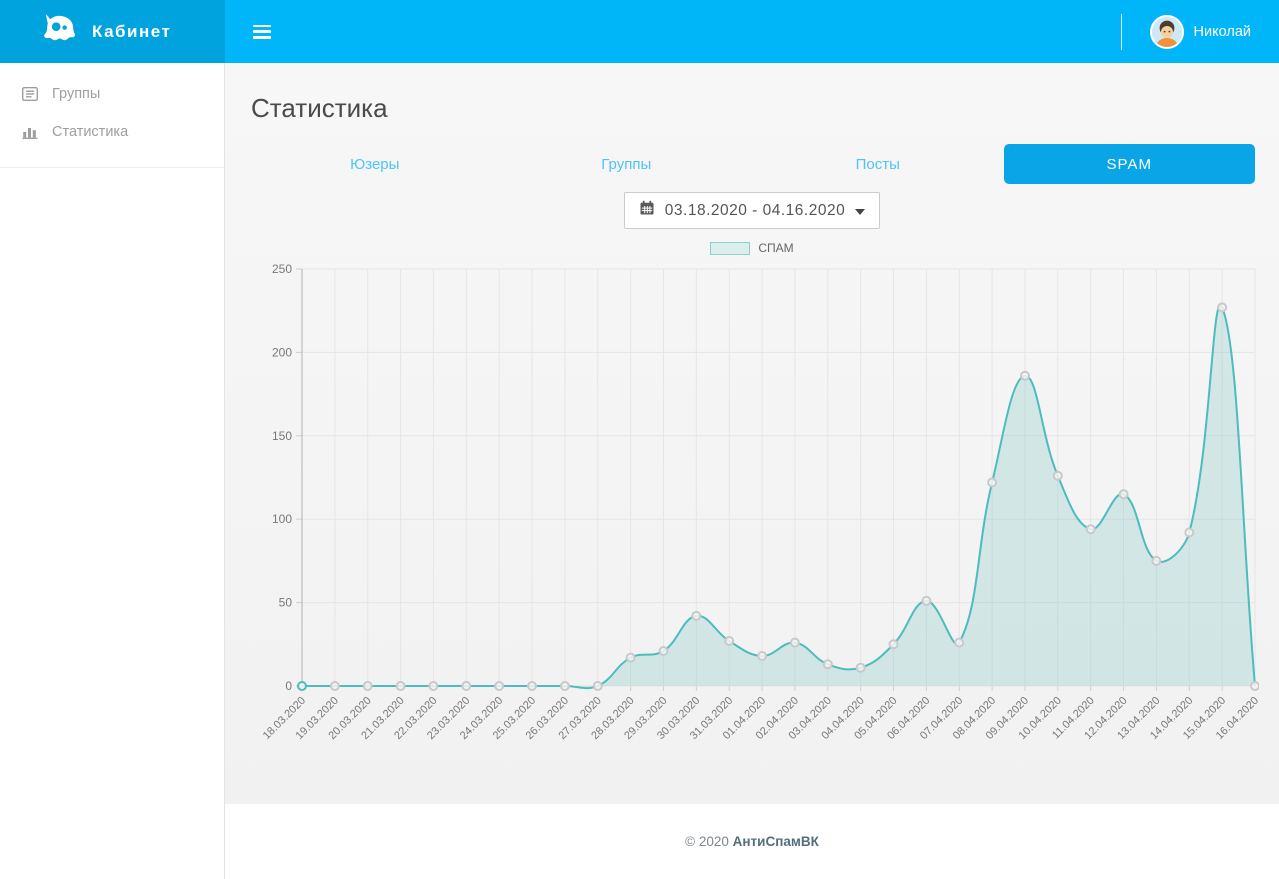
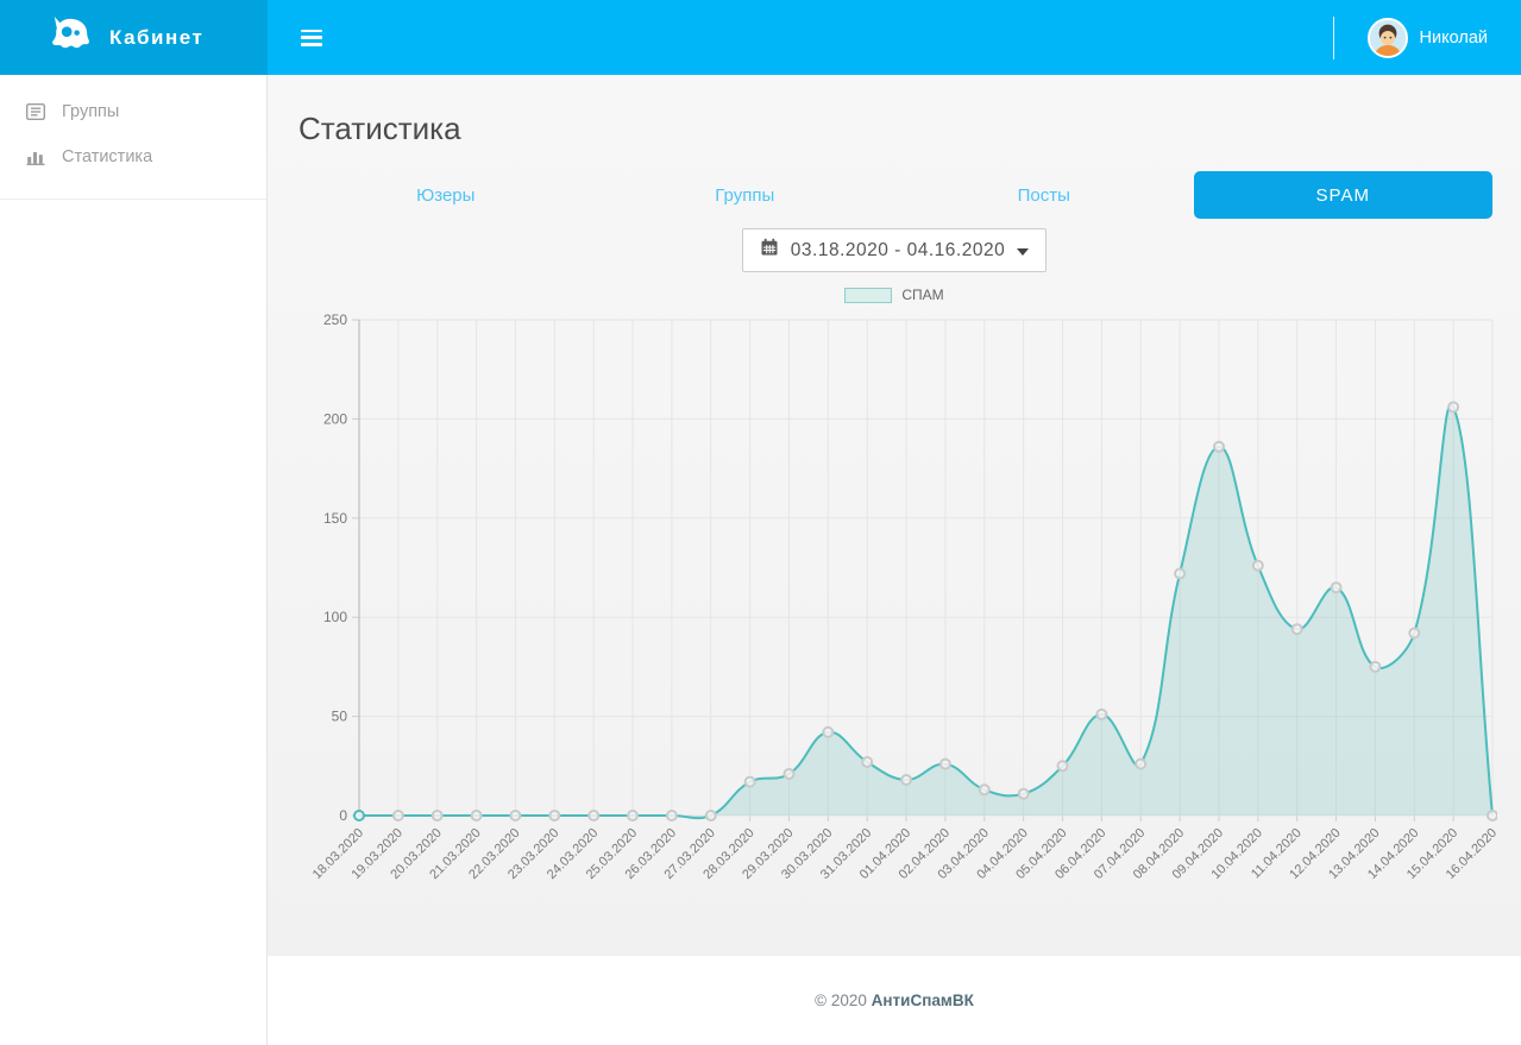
15.04.2020: 227 -> 206
